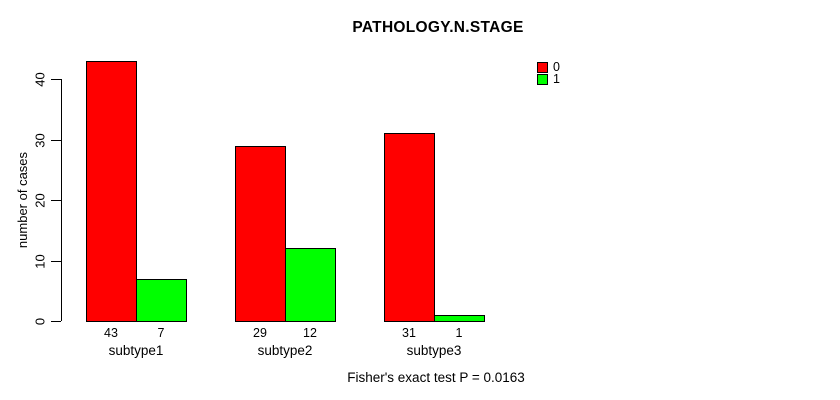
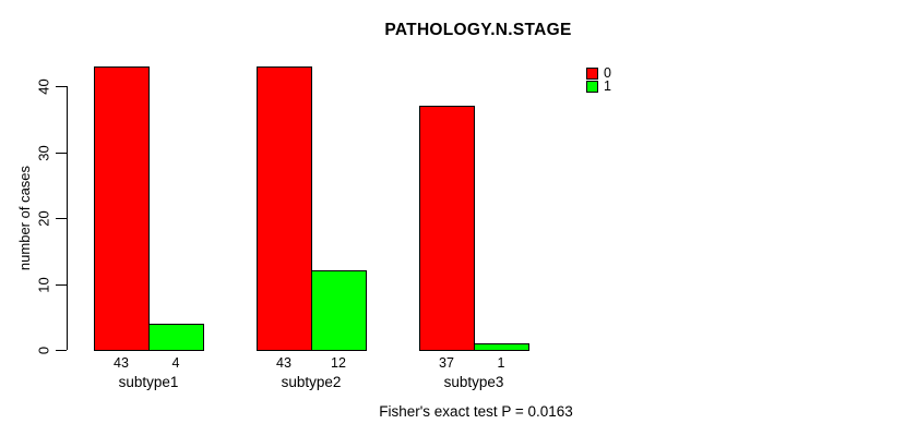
1/subtype1: 7 -> 4
0/subtype2: 29 -> 43
0/subtype3: 31 -> 37
